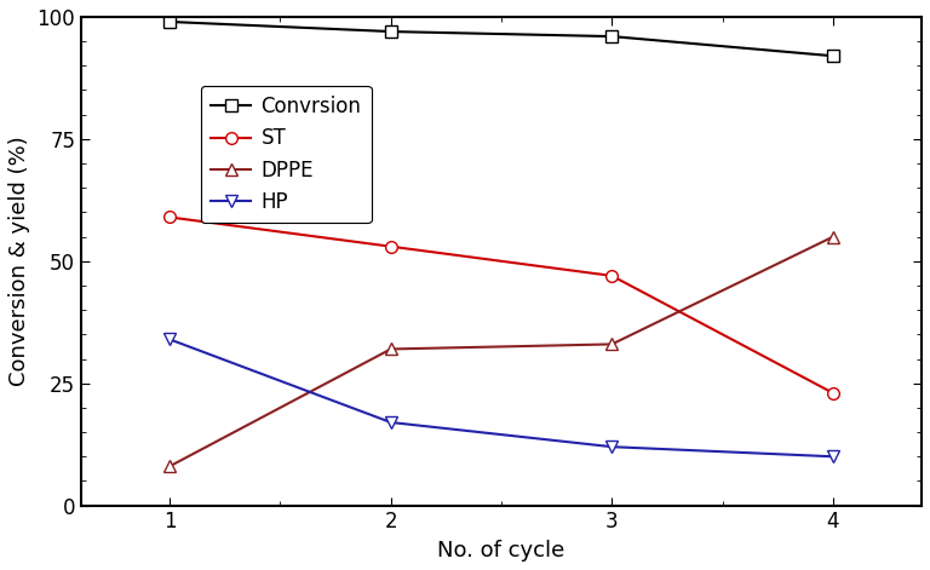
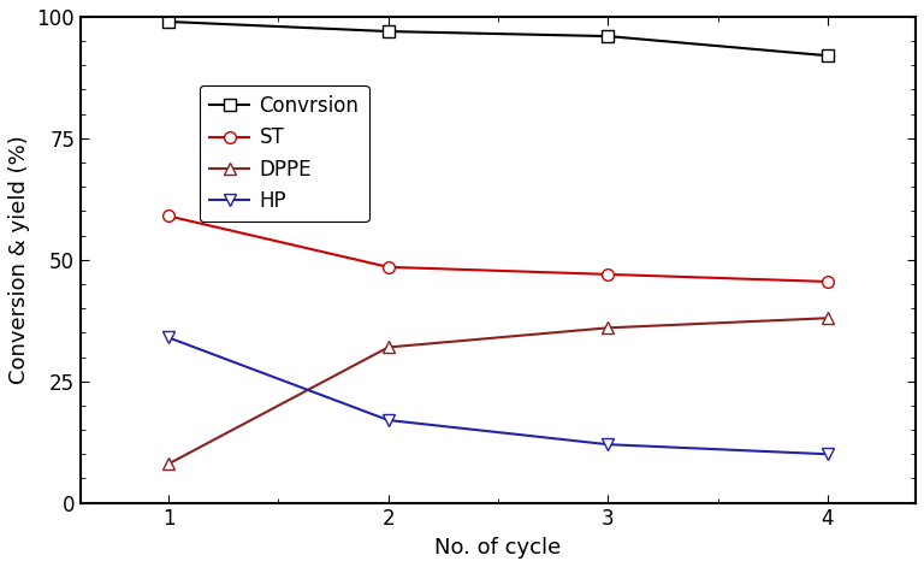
ST/2: 53.0 -> 48.5
DPPE/3: 33 -> 36
ST/4: 23.0 -> 45.5
DPPE/4: 55 -> 38
